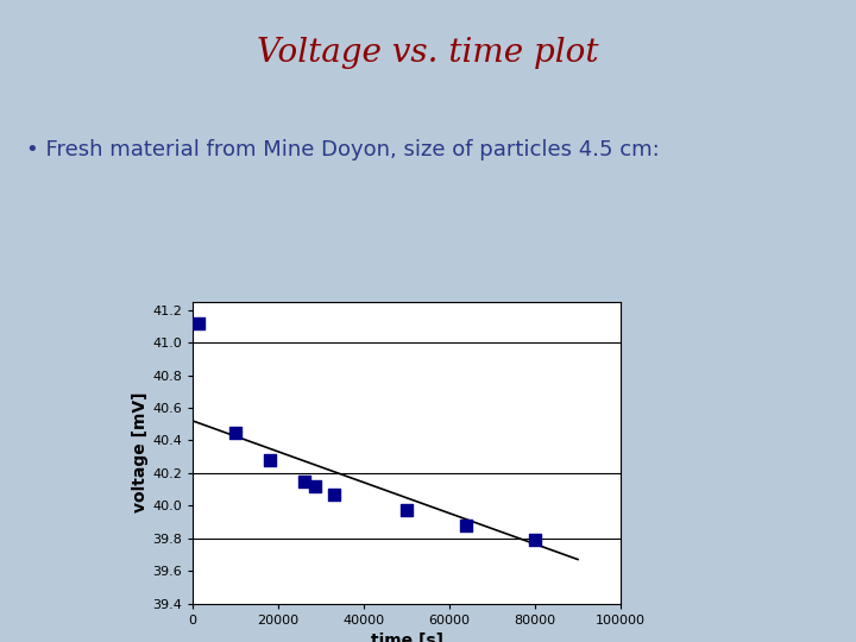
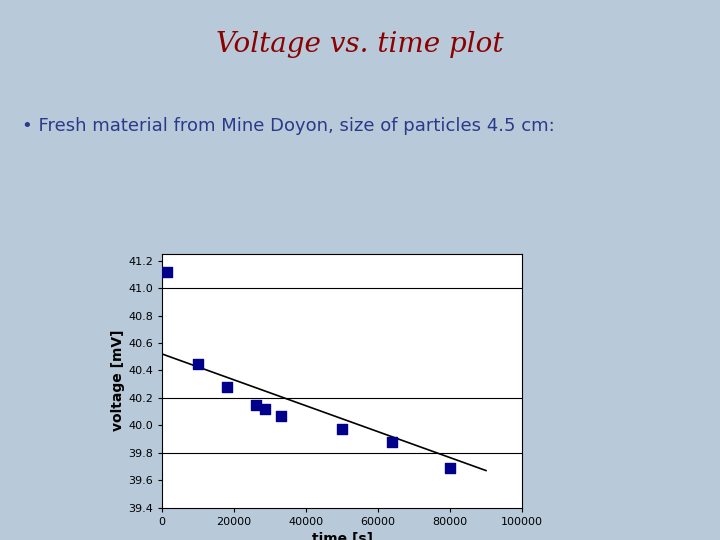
80000: 39.79 -> 39.69
